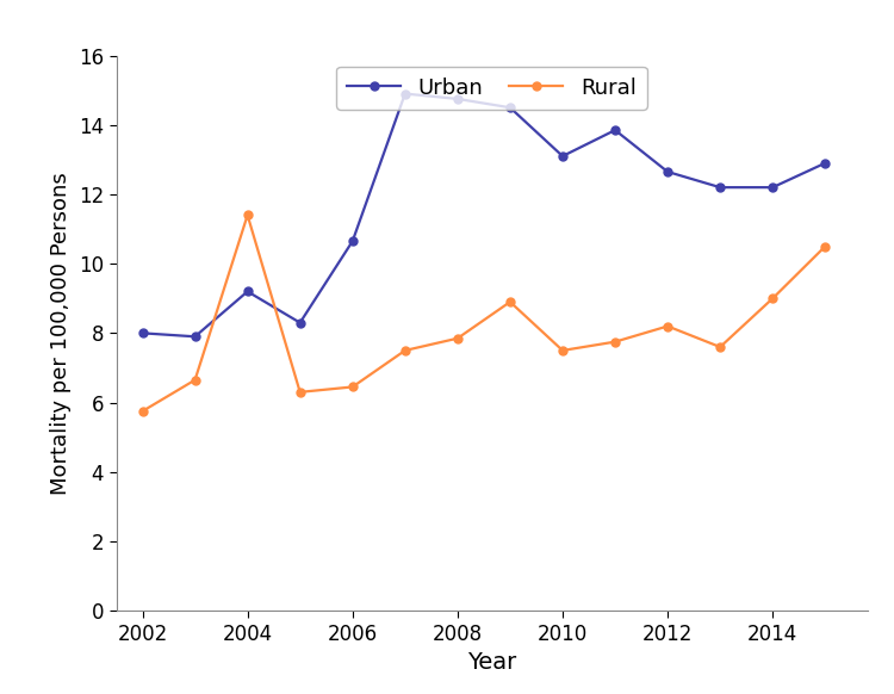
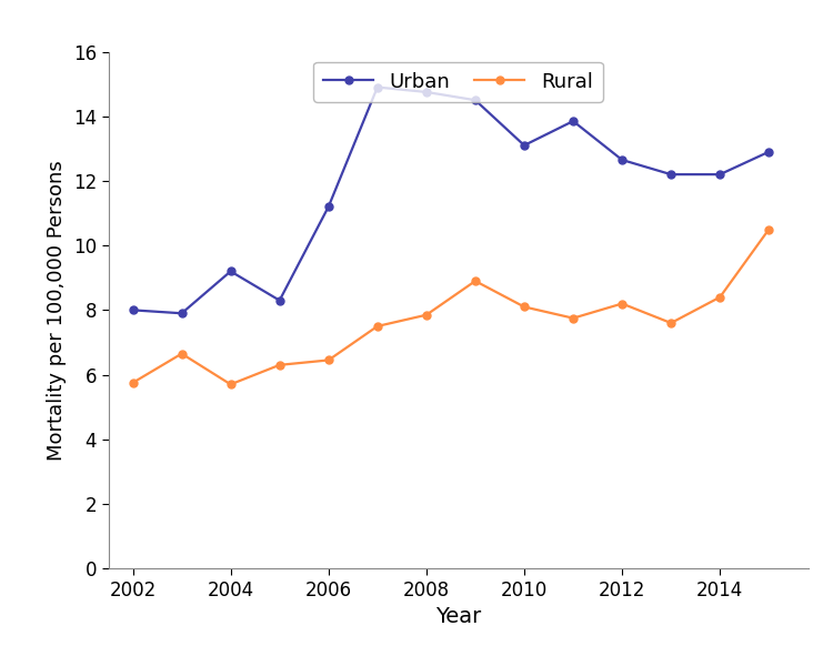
Rural/2004: 11.40 -> 5.70
Urban/2006: 10.65 -> 11.20
Rural/2010: 7.50 -> 8.10
Rural/2014: 9.00 -> 8.40
